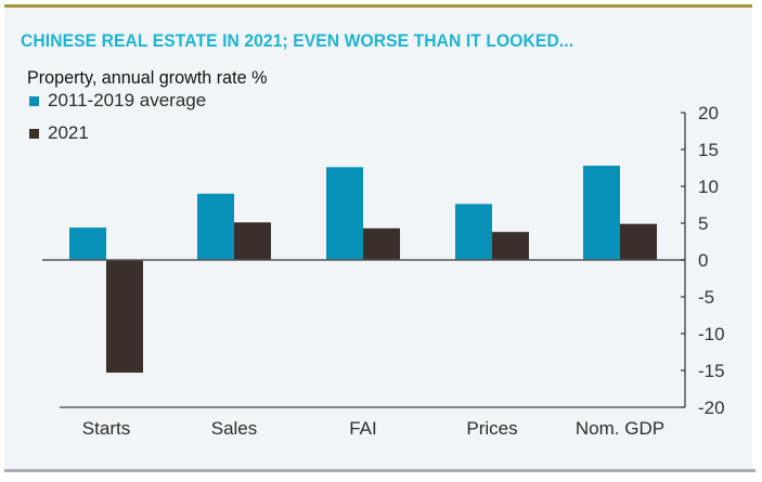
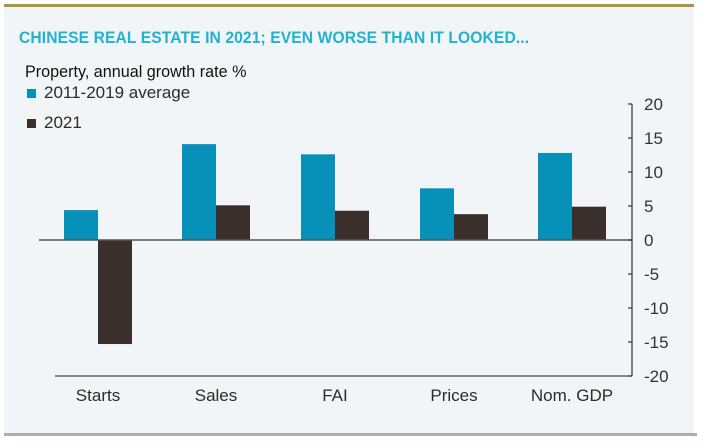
2011-2019 average/Sales: 9 -> 14
